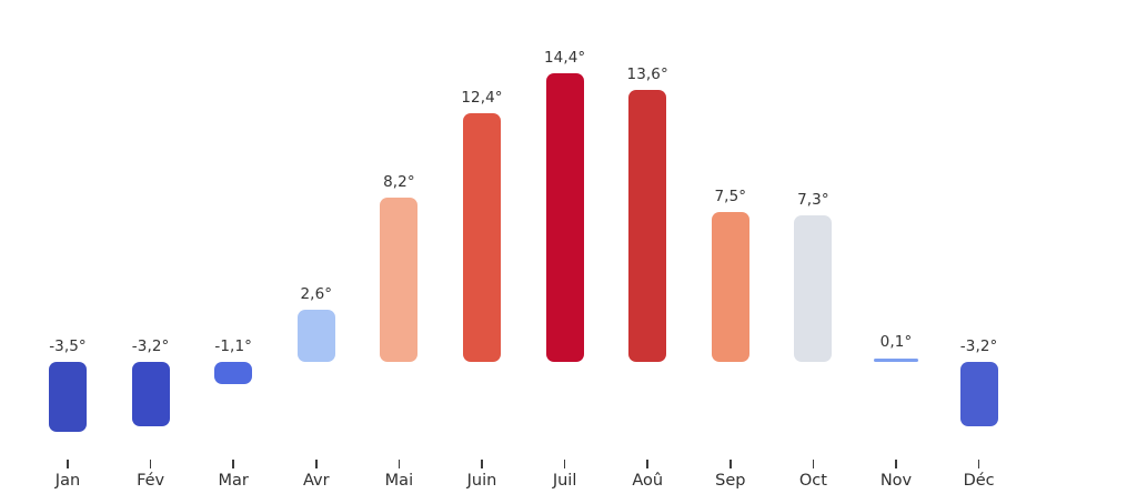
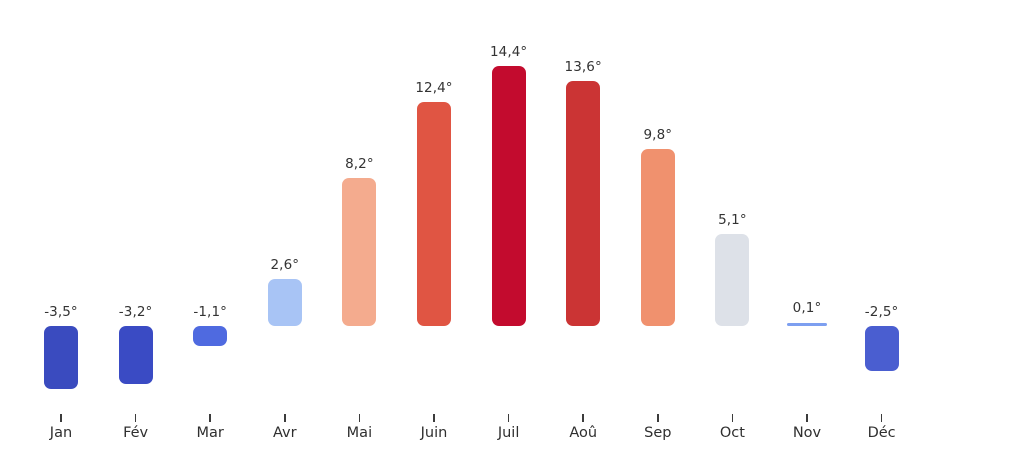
Sep: 7,5° -> 9,8°
Oct: 7,3° -> 5,1°
Déc: -3,2° -> -2,5°
